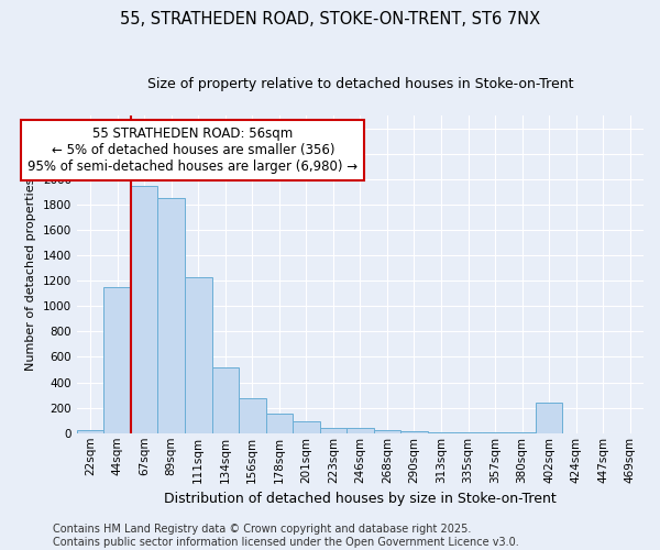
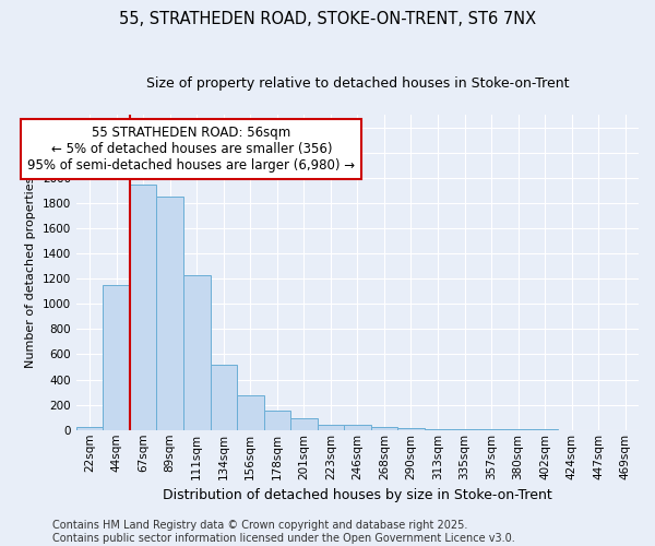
402sqm: 240 -> 0
